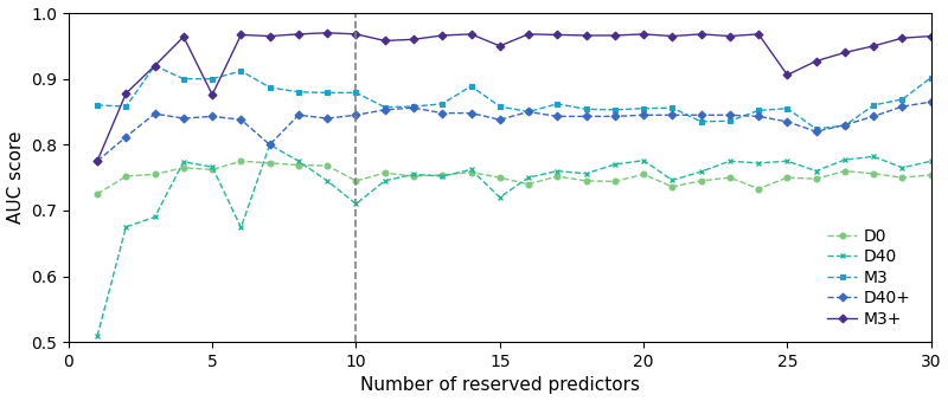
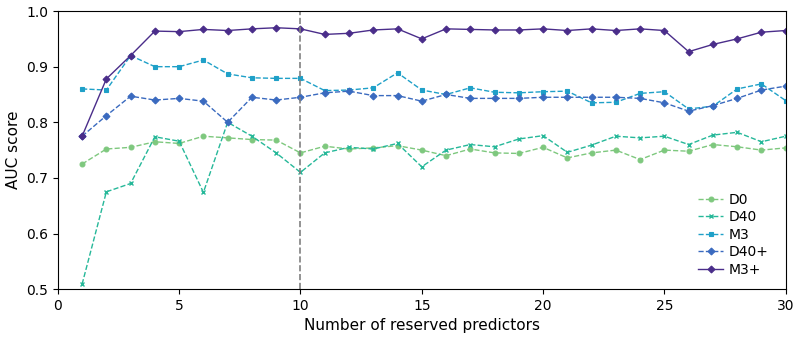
M3+/5: 0.876 -> 0.963
M3+/25: 0.906 -> 0.965
M3/30: 0.902 -> 0.839
